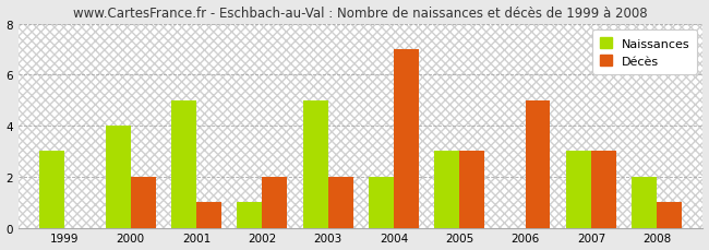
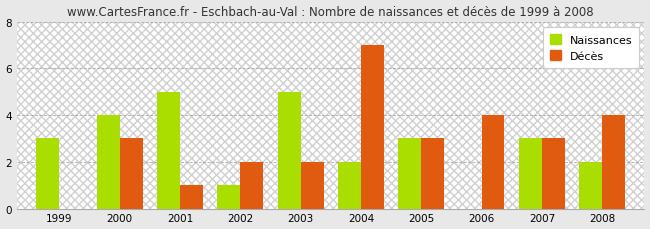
Décès/2000: 2 -> 3
Décès/2006: 5 -> 4
Décès/2008: 1 -> 4
